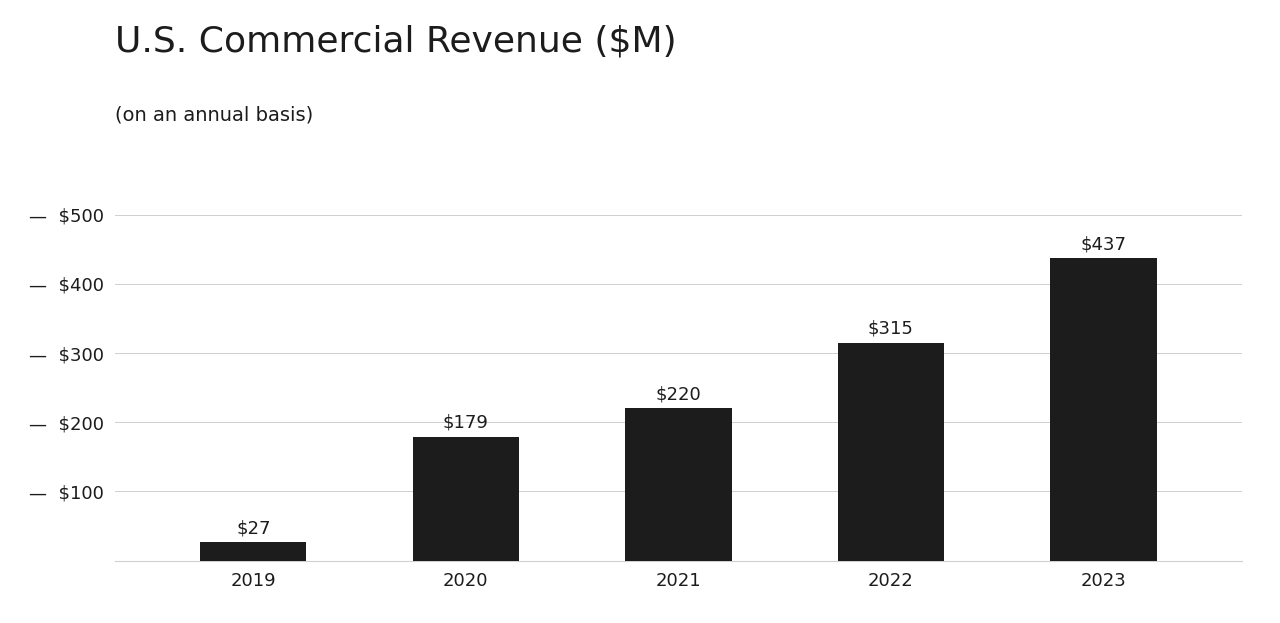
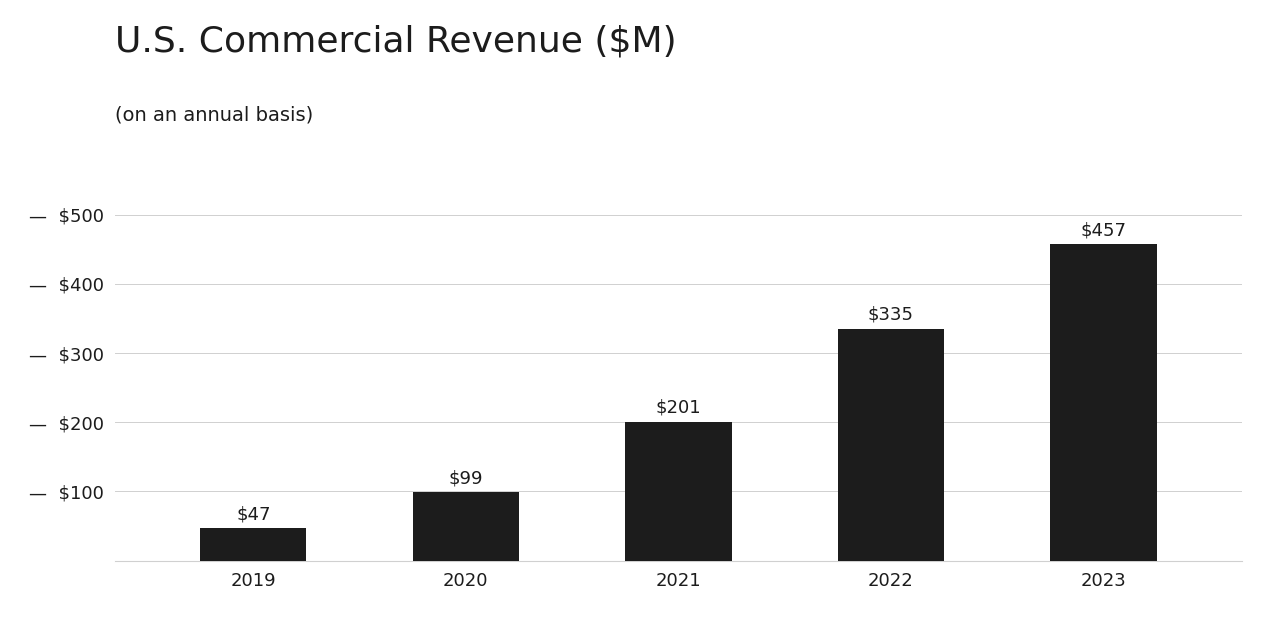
2019: $27 -> $47
2020: $179 -> $99
2021: $220 -> $201
2022: $315 -> $335
2023: $437 -> $457
